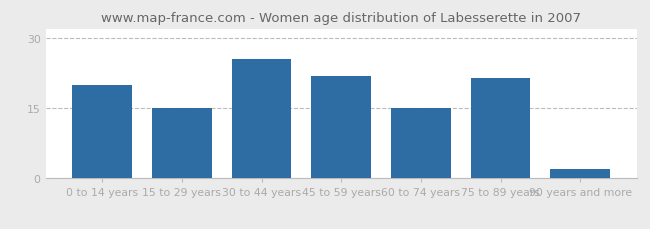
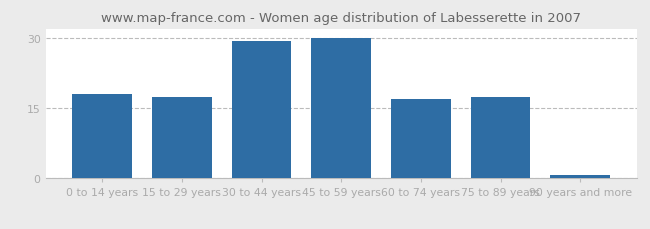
0 to 14 years: 20.0 -> 18.0
15 to 29 years: 15.0 -> 17.5
30 to 44 years: 25.5 -> 29.5
45 to 59 years: 22.0 -> 30.0
60 to 74 years: 15.0 -> 17.0
75 to 89 years: 21.5 -> 17.5
90 years and more: 2.0 -> 0.7
